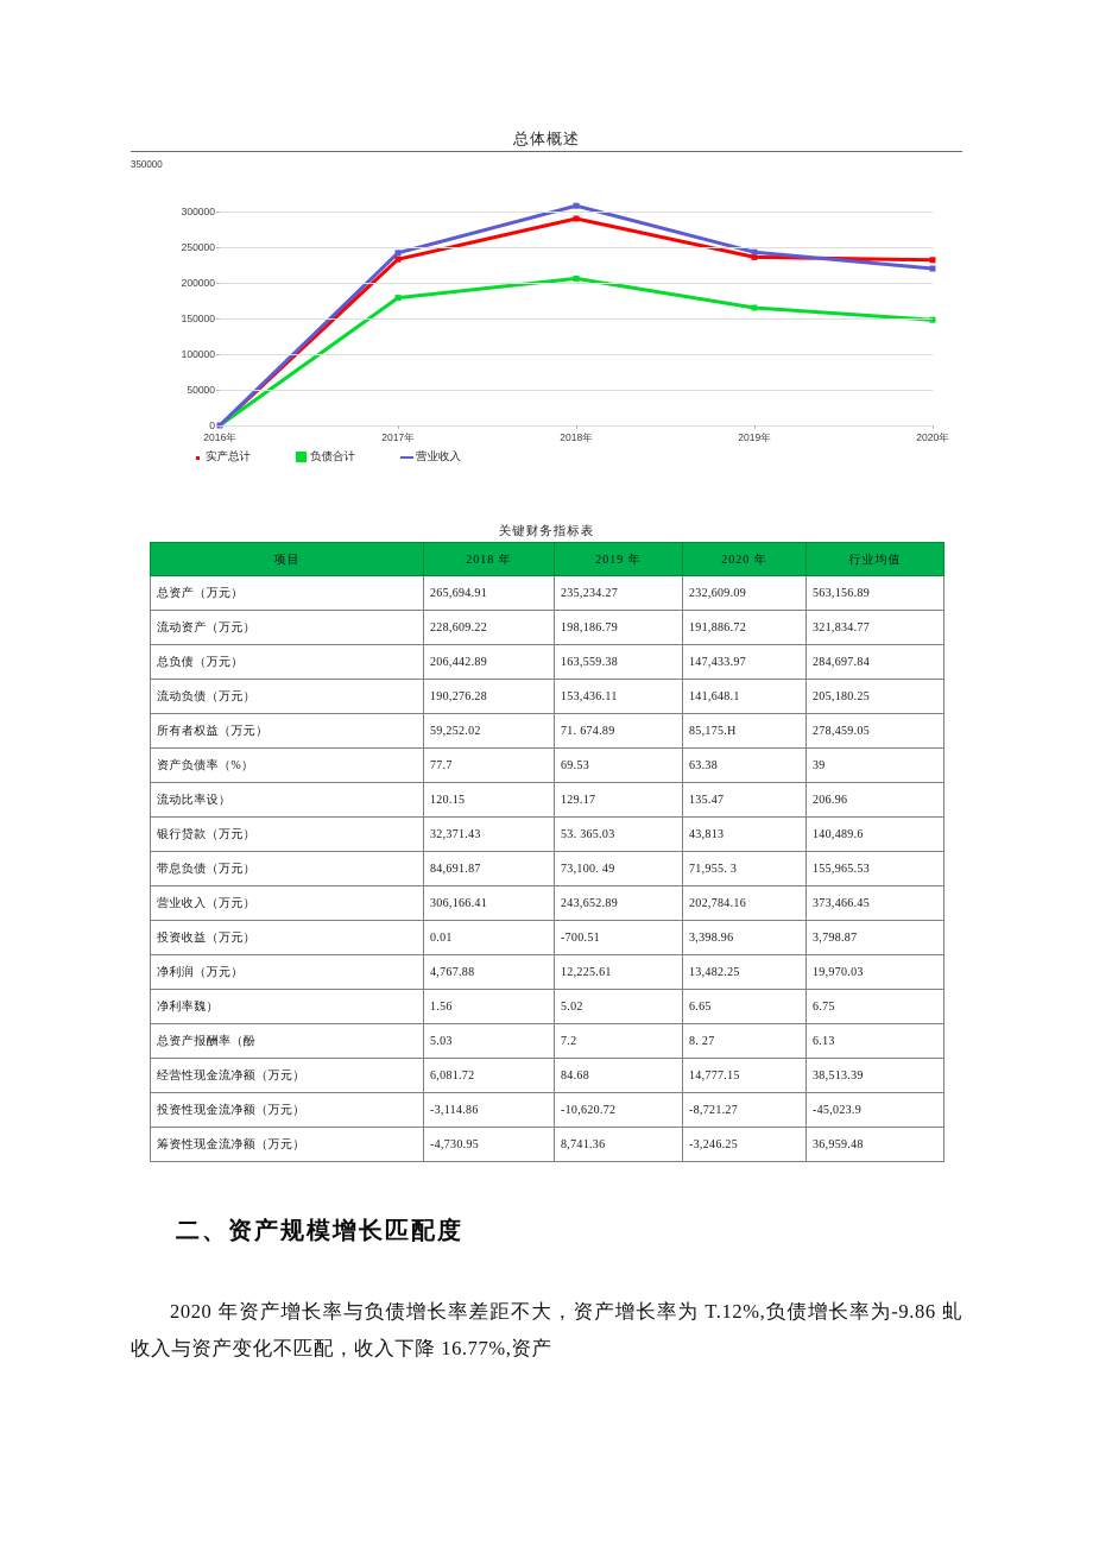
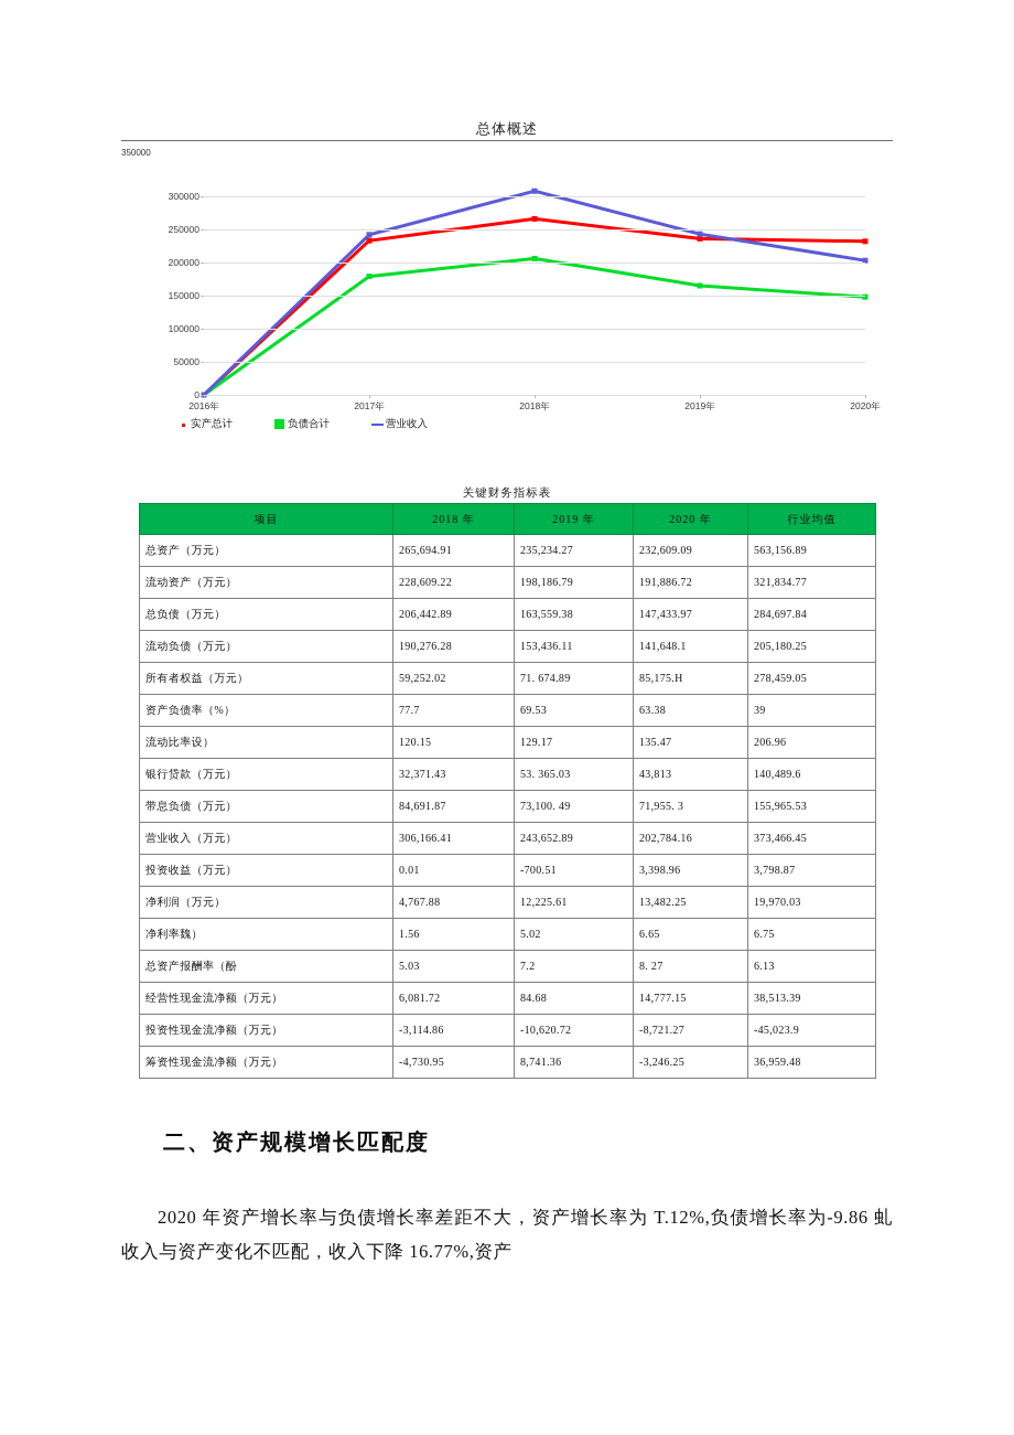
实产总计/2018年: 290000 -> 270000
营业收入/2020年: 220000 -> 200000
